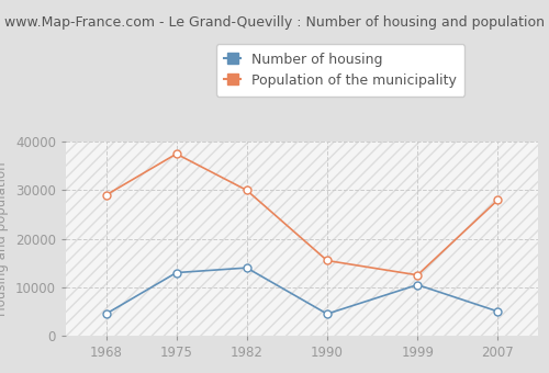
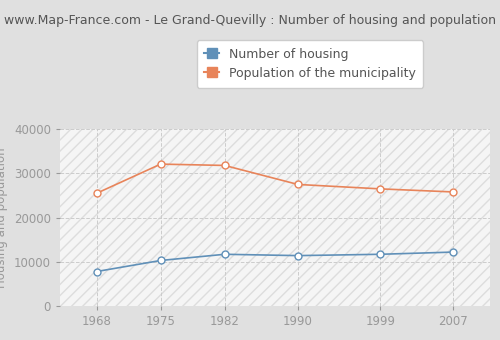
Number of housing/1968: 4500 -> 7800
Population of the municipality/1968: 29000 -> 25500
Number of housing/1975: 13000 -> 10300
Population of the municipality/1975: 37500 -> 32100
Number of housing/1982: 14000 -> 11700
Population of the municipality/1982: 30000 -> 31800
Number of housing/1990: 4500 -> 11400
Population of the municipality/1990: 15500 -> 27500
Number of housing/1999: 10500 -> 11700
Population of the municipality/1999: 12500 -> 26500
Number of housing/2007: 5000 -> 12200
Population of the municipality/2007: 28000 -> 25800
